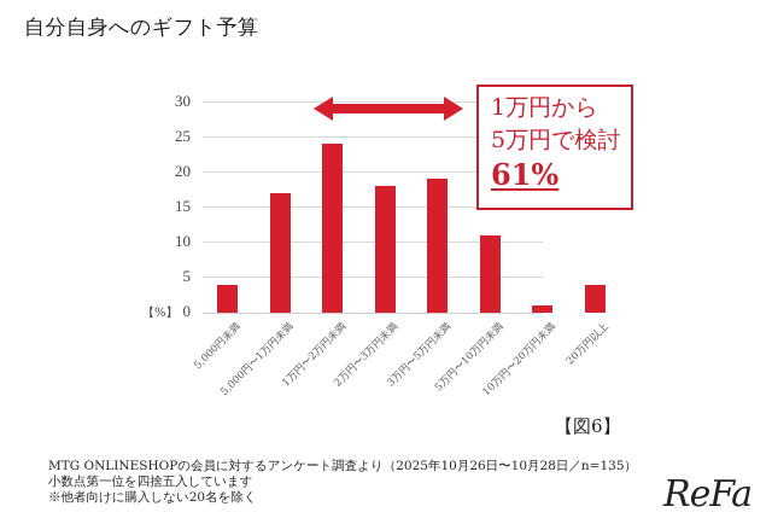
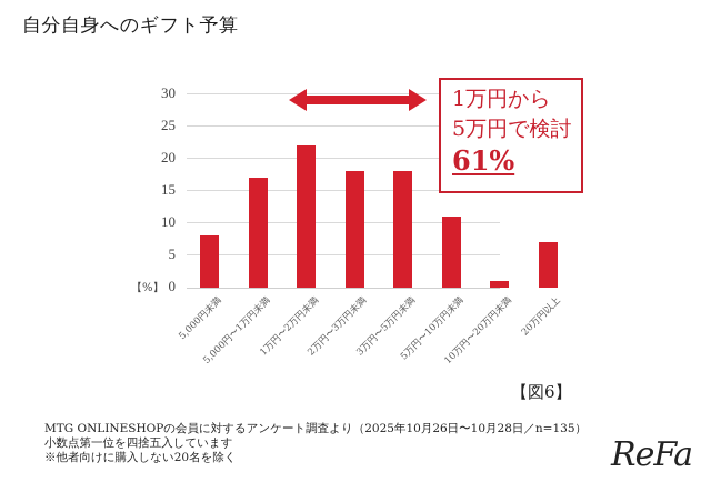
5,000円未満: 4 -> 8
1万円〜2万円未満: 24 -> 22
3万円〜5万円未満: 19 -> 18
20万円以上: 4 -> 7
